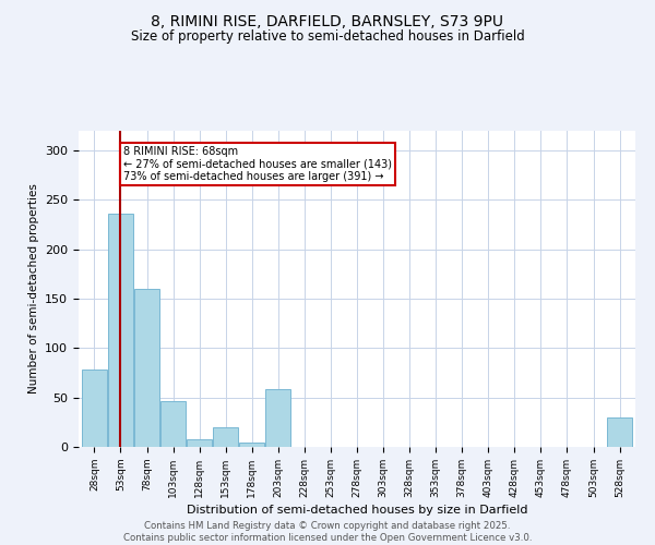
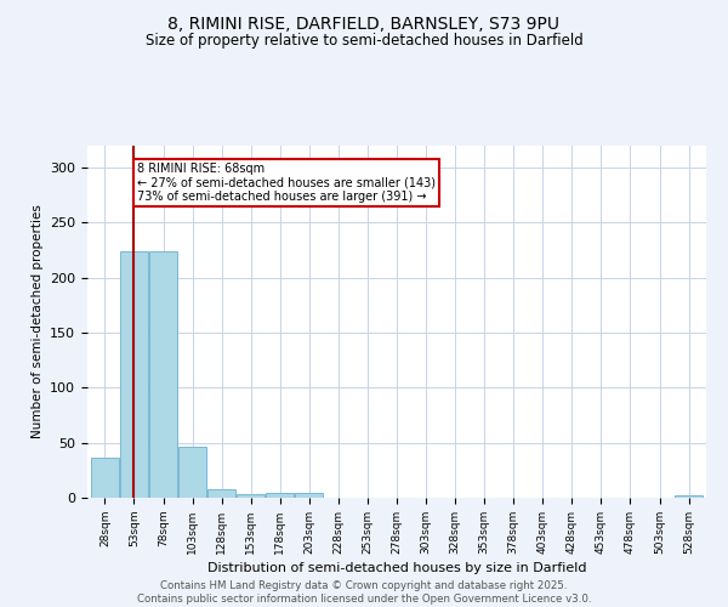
28sqm: 78 -> 36
53sqm: 236 -> 224
78sqm: 160 -> 224
153sqm: 20 -> 3
203sqm: 58 -> 4
528sqm: 30 -> 2
